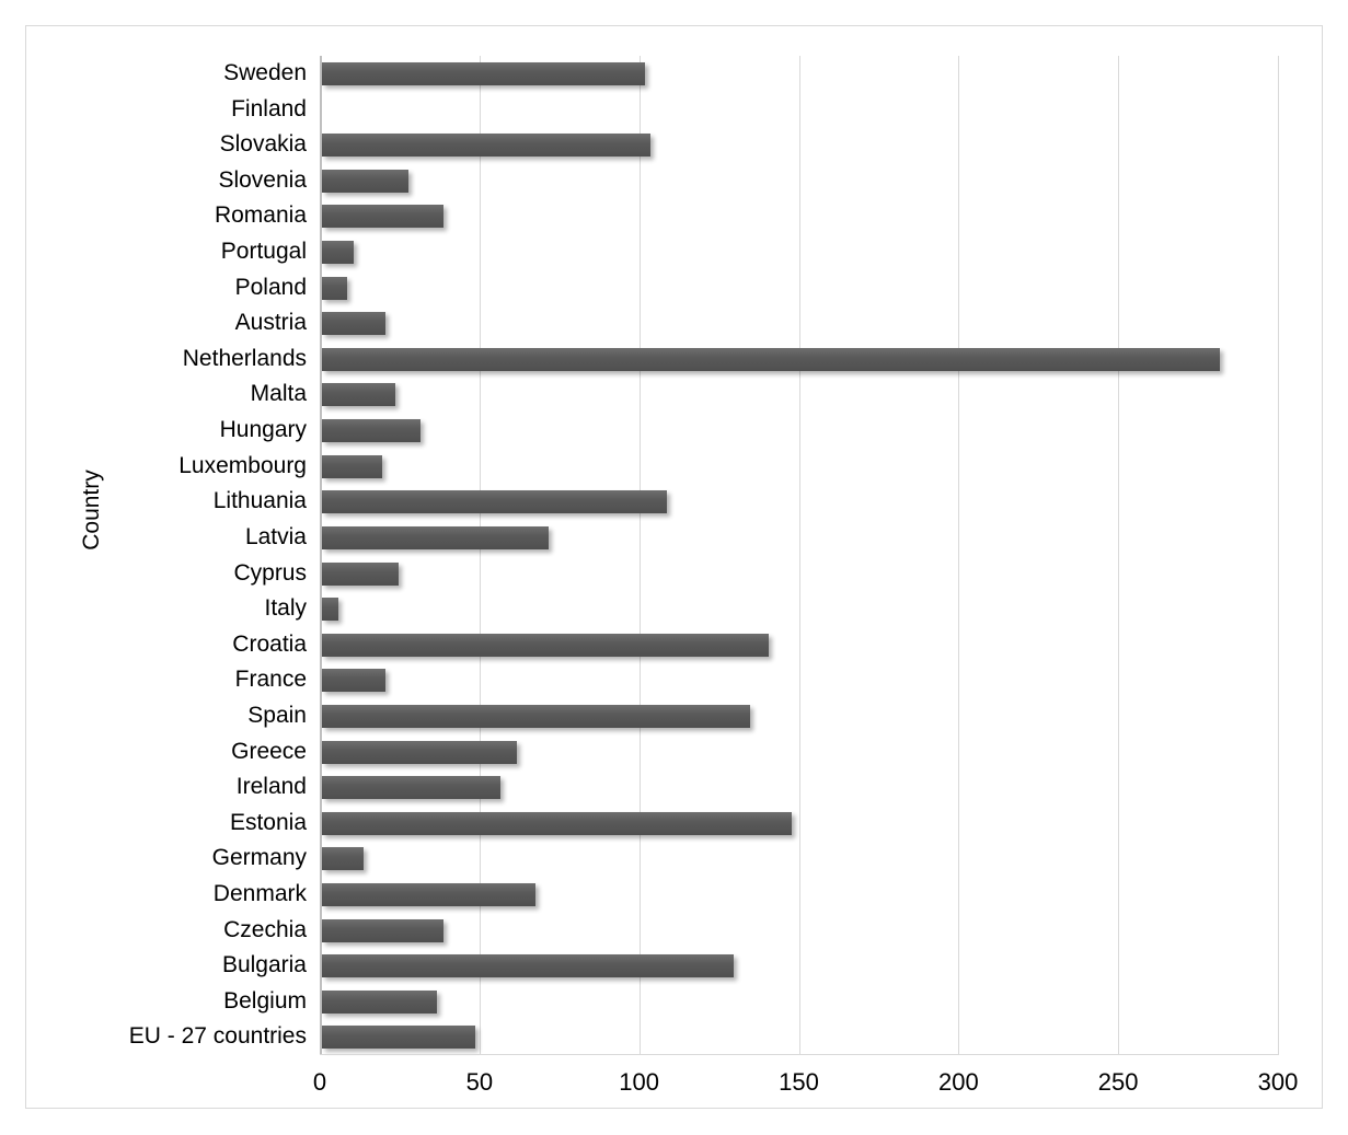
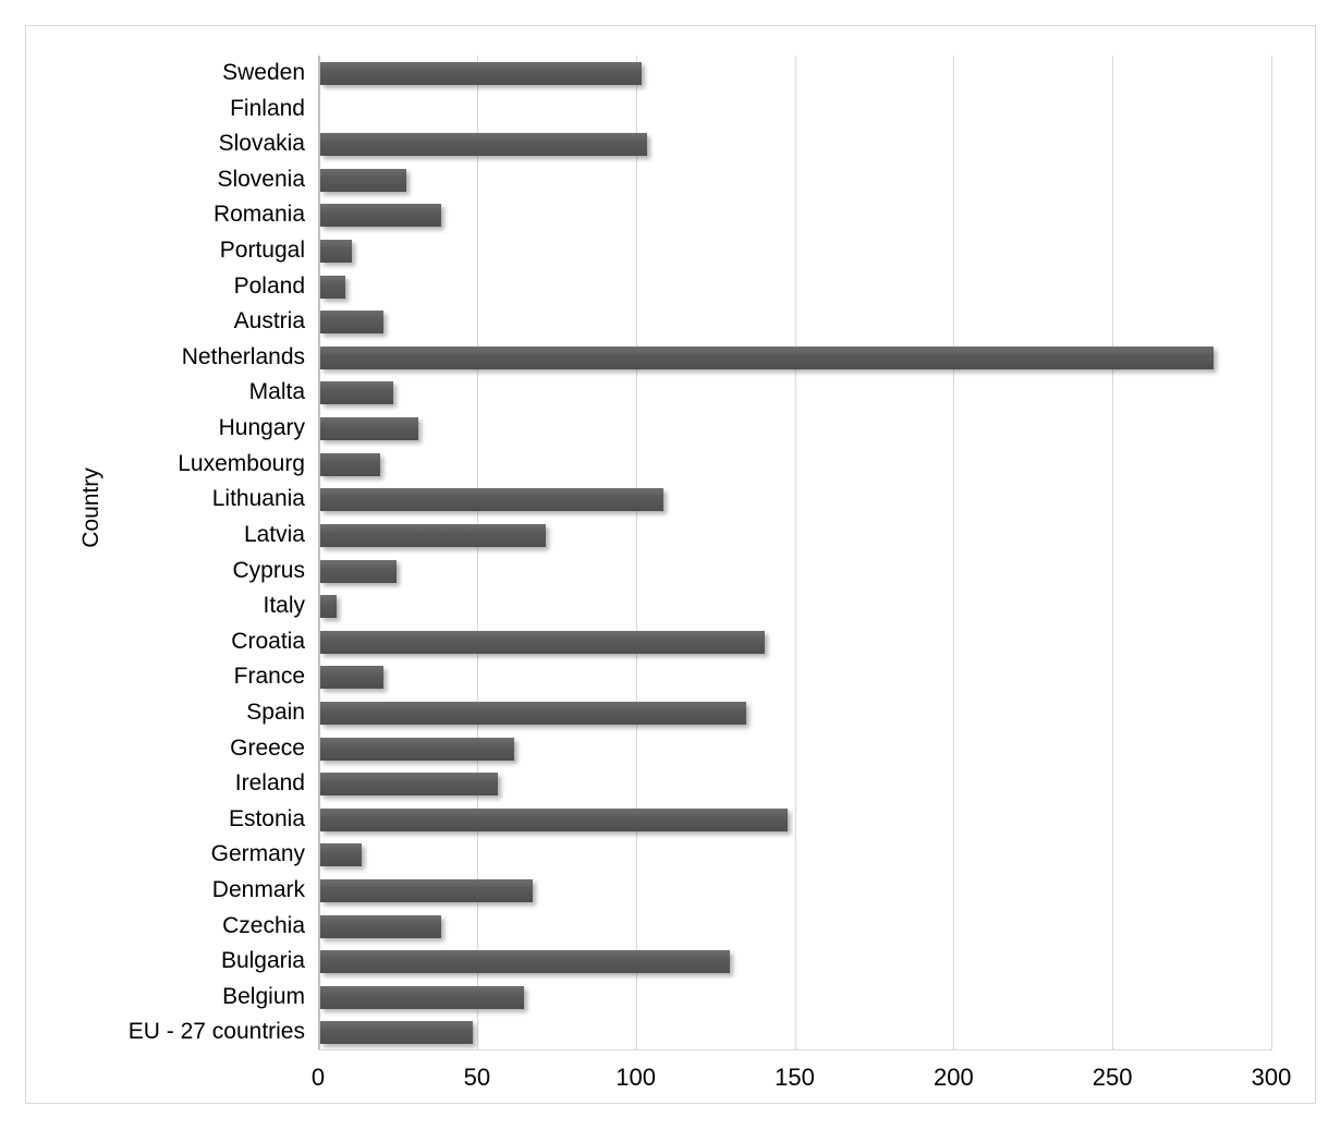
Belgium: 36 -> 64
